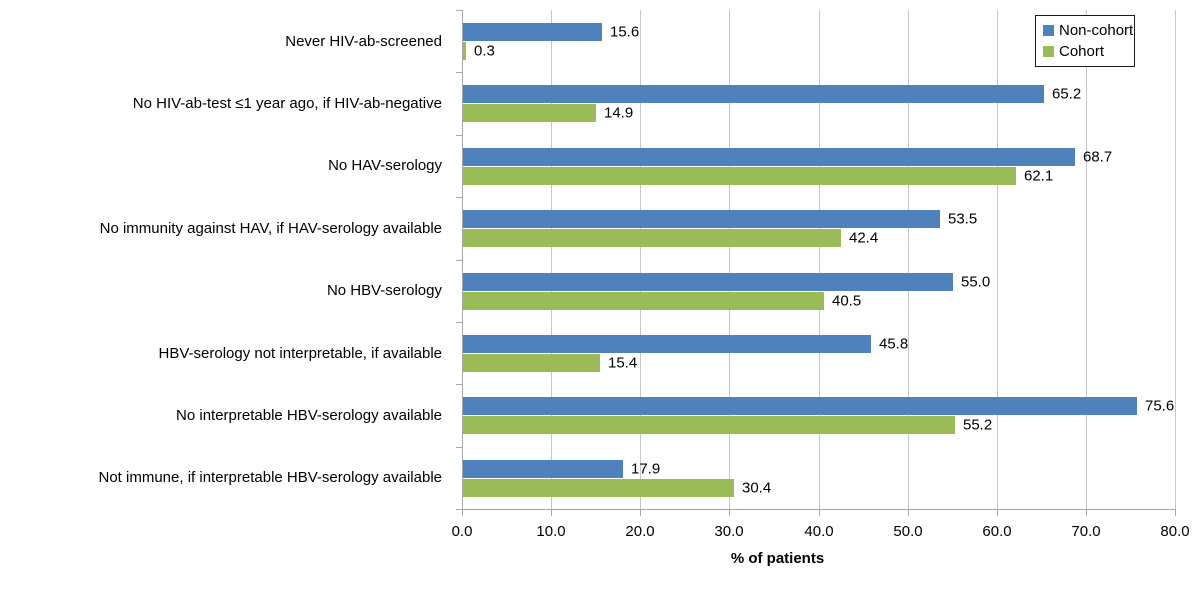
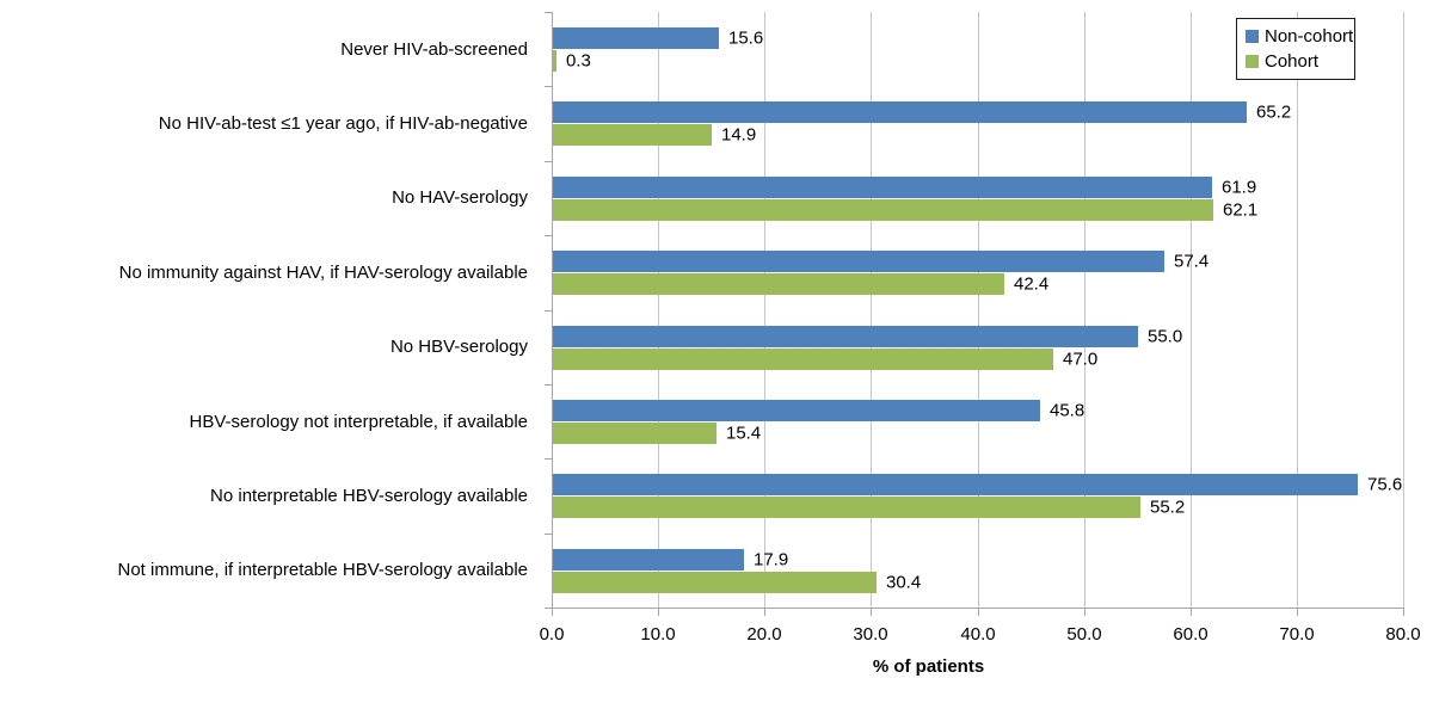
Non-cohort/No HAV-serology: 68.7 -> 61.9
Non-cohort/No immunity against HAV, if HAV-serology available: 53.5 -> 57.4
Cohort/No HBV-serology: 40.5 -> 47.0
